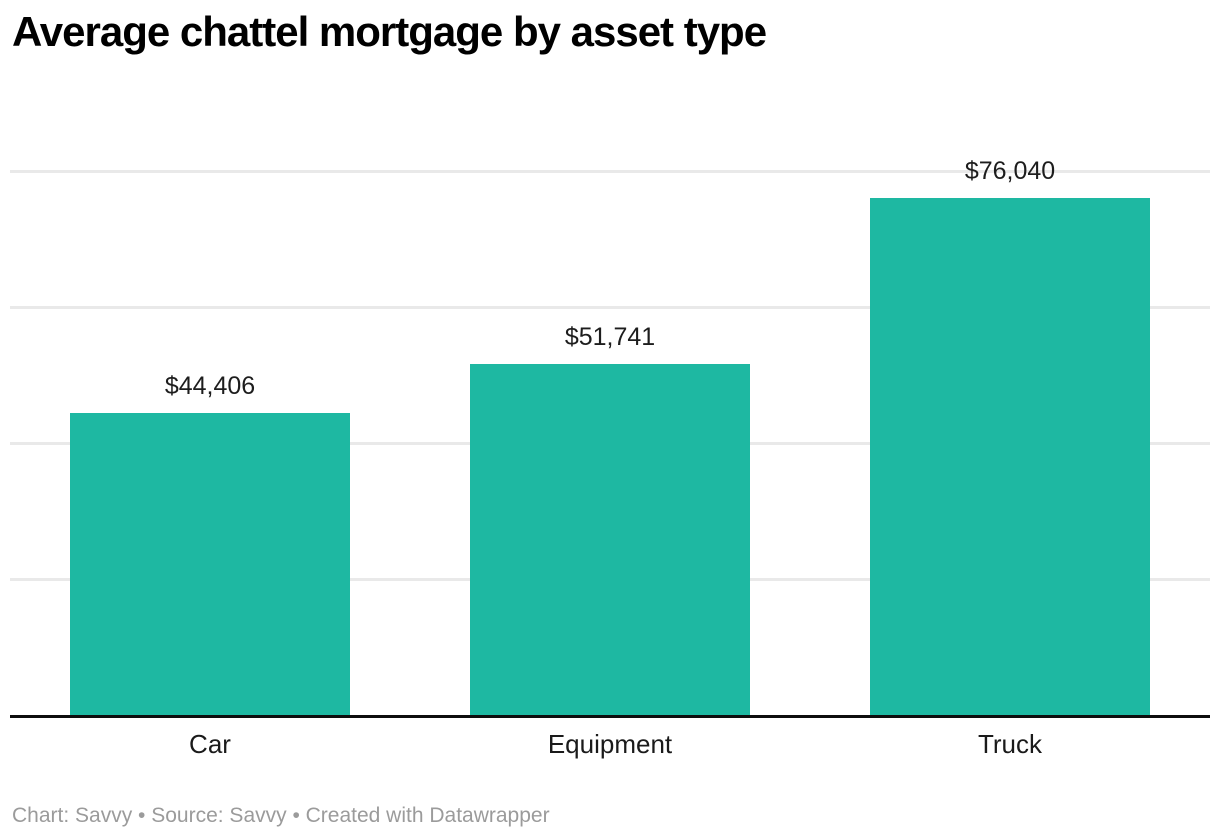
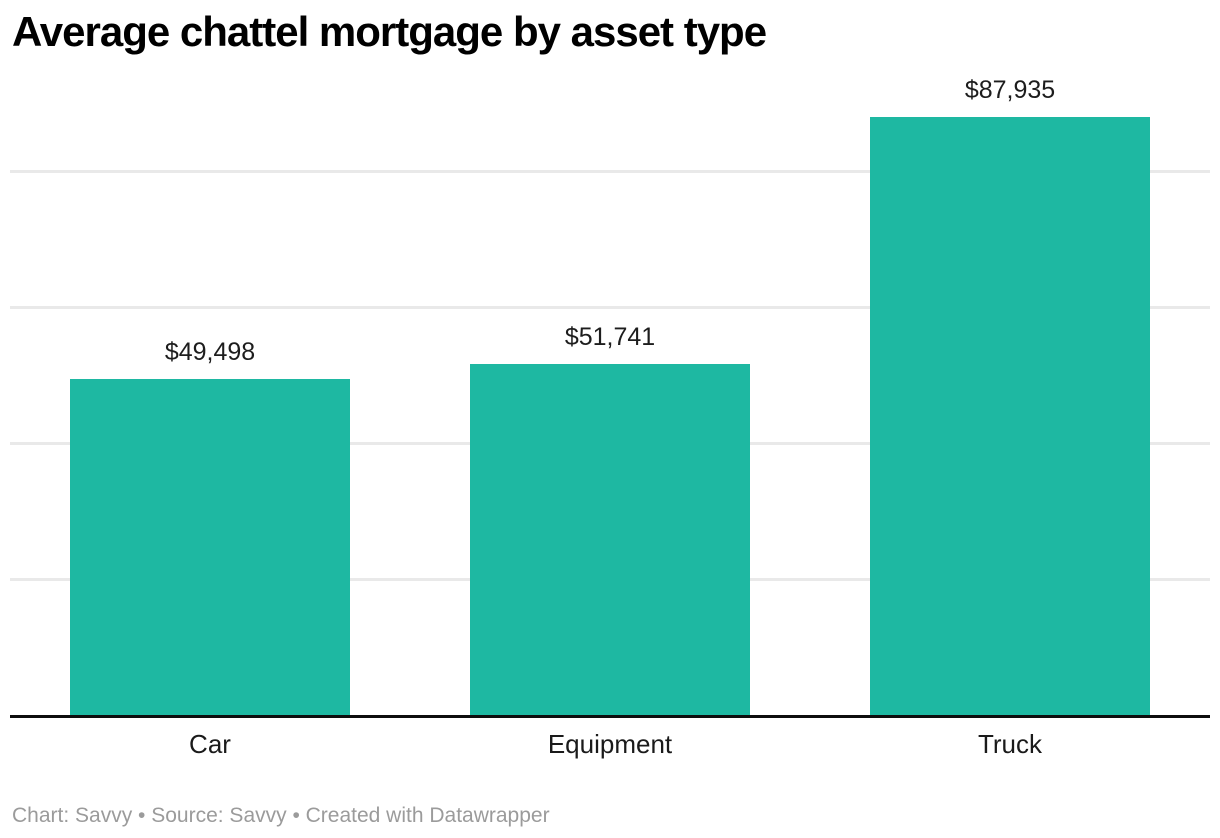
Car: $44,406 -> $49,498
Truck: $76,040 -> $87,935
